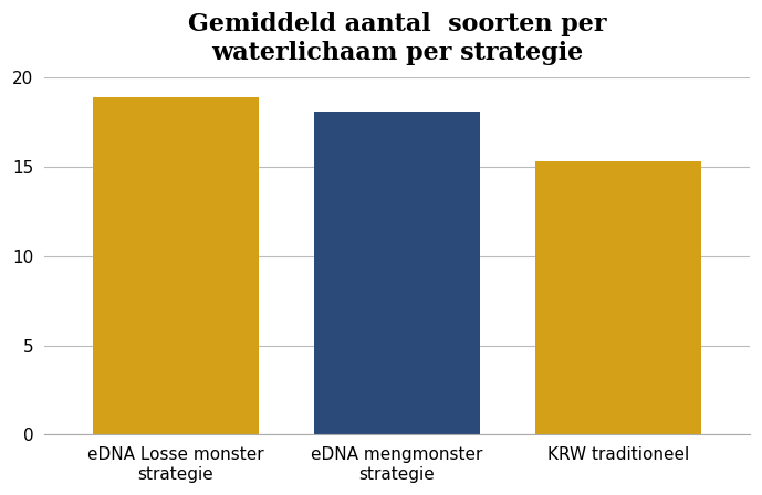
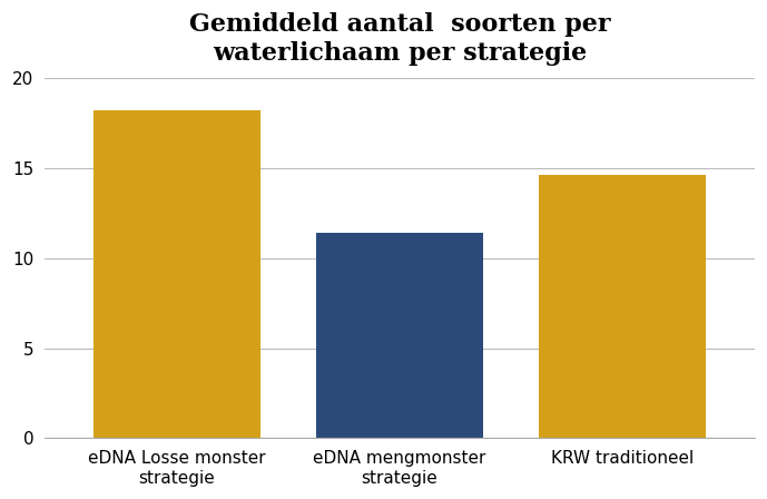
eDNA Losse monster strategie: 18.9 -> 18.2
eDNA mengmonster strategie: 18.1 -> 11.4
KRW traditioneel: 15.3 -> 14.6
